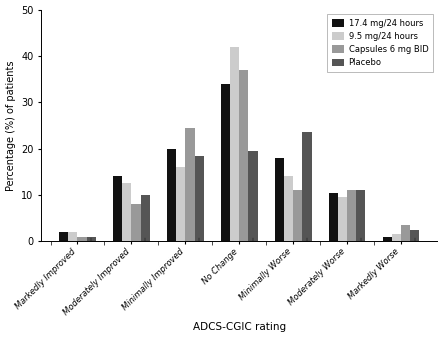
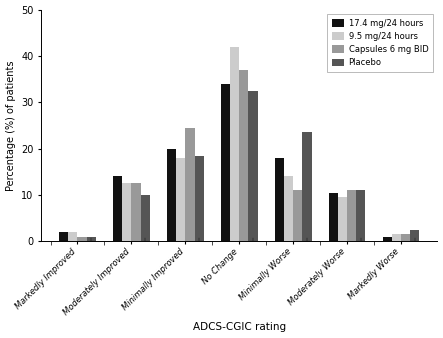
Capsules 6 mg BID/Moderately Improved: 8.0 -> 12.5
9.5 mg/24 hours/Minimally Improved: 16.0 -> 18.0
Placebo/No Change: 19.5 -> 32.5
Capsules 6 mg BID/Markedly Worse: 3.5 -> 1.5
